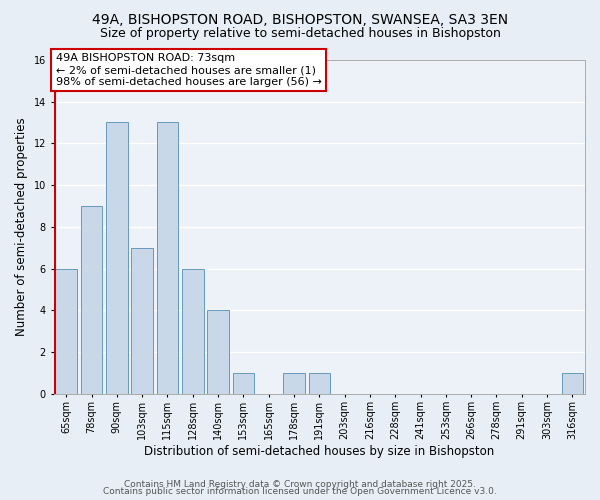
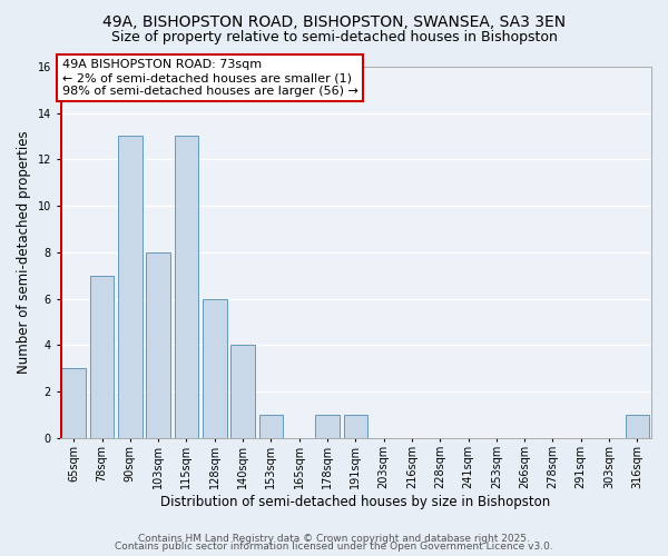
65sqm: 6 -> 3
78sqm: 9 -> 7
103sqm: 7 -> 8
